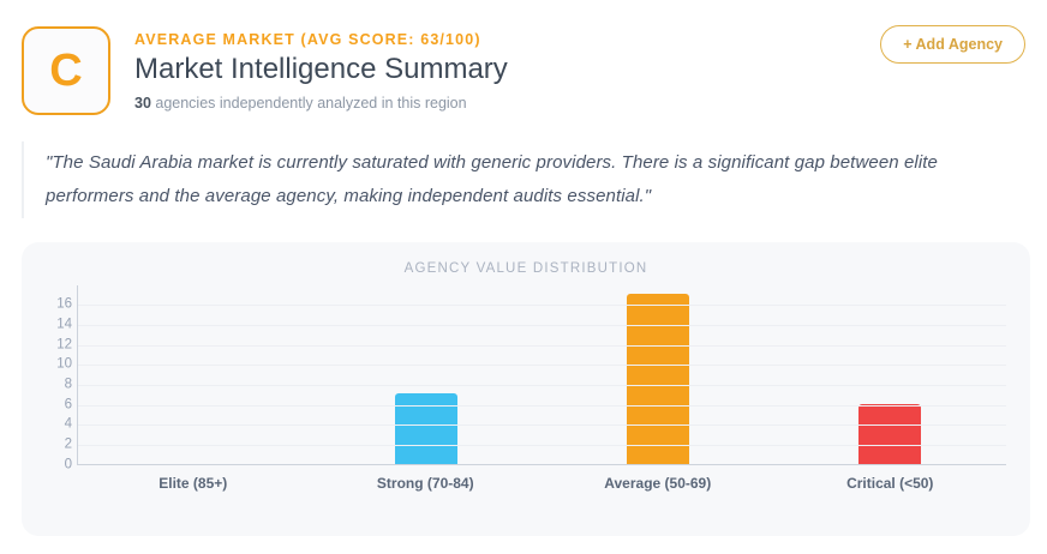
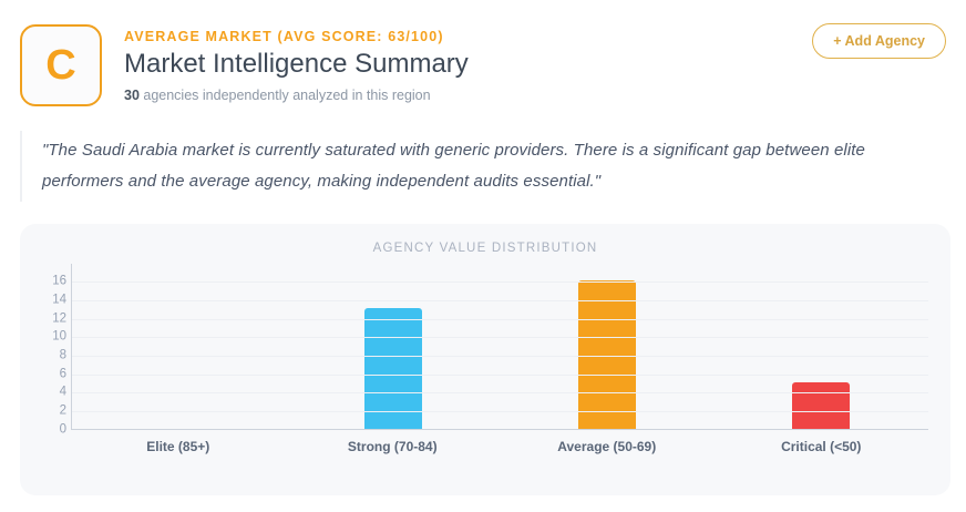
Strong (70-84): 7 -> 13
Average (50-69): 17 -> 16
Critical (<50): 6 -> 5
